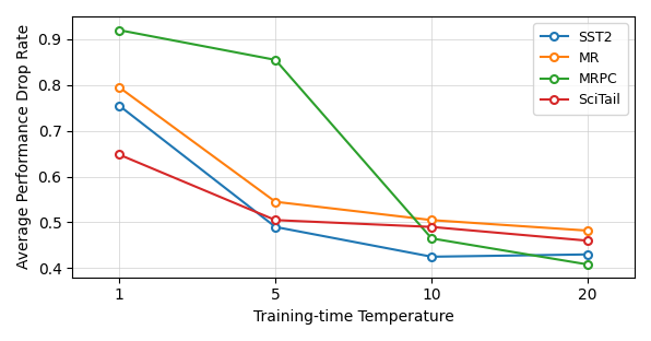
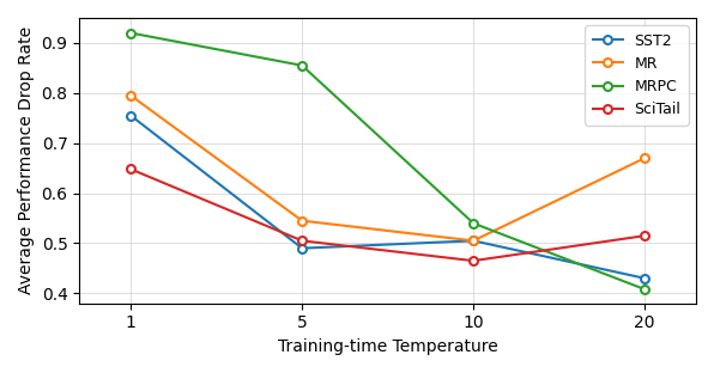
SST2/10: 0.425 -> 0.505
MRPC/10: 0.465 -> 0.540
SciTail/10: 0.490 -> 0.465
MR/20: 0.482 -> 0.670
SciTail/20: 0.460 -> 0.515
